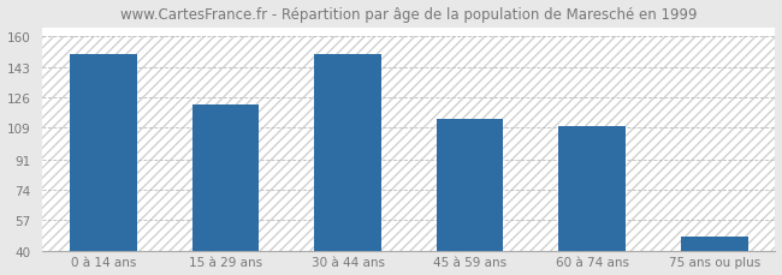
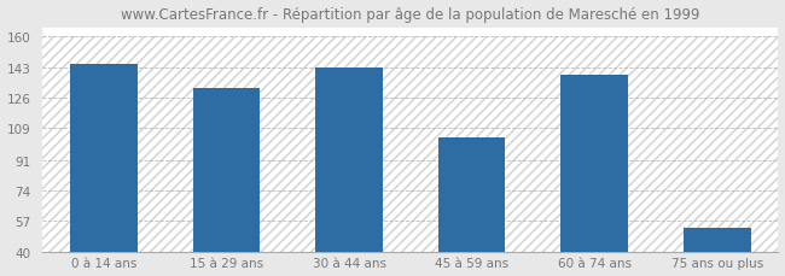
0 à 14 ans: 150 -> 145
15 à 29 ans: 122 -> 131
30 à 44 ans: 150 -> 143
45 à 59 ans: 114 -> 104
60 à 74 ans: 110 -> 139
75 ans ou plus: 48 -> 53
